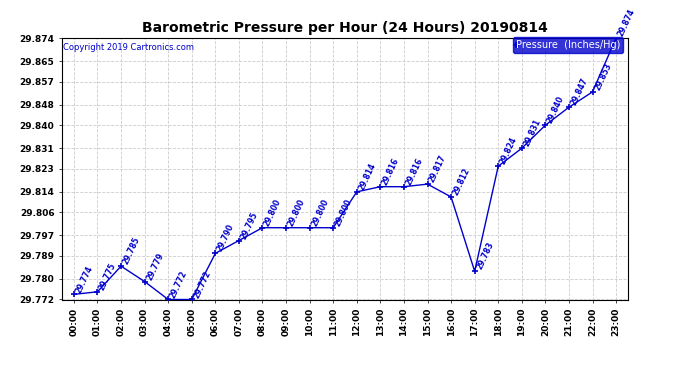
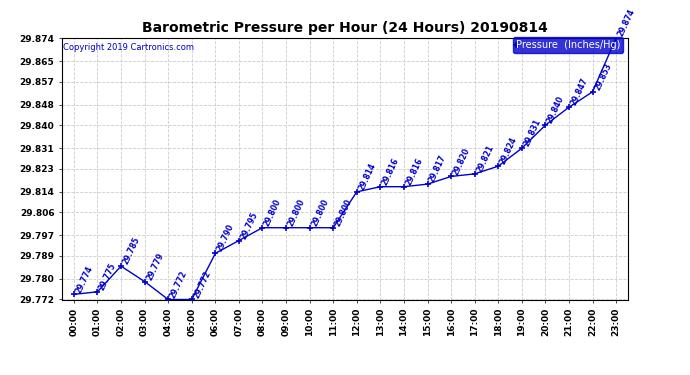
16:00: 29.812 -> 29.820
17:00: 29.783 -> 29.821
